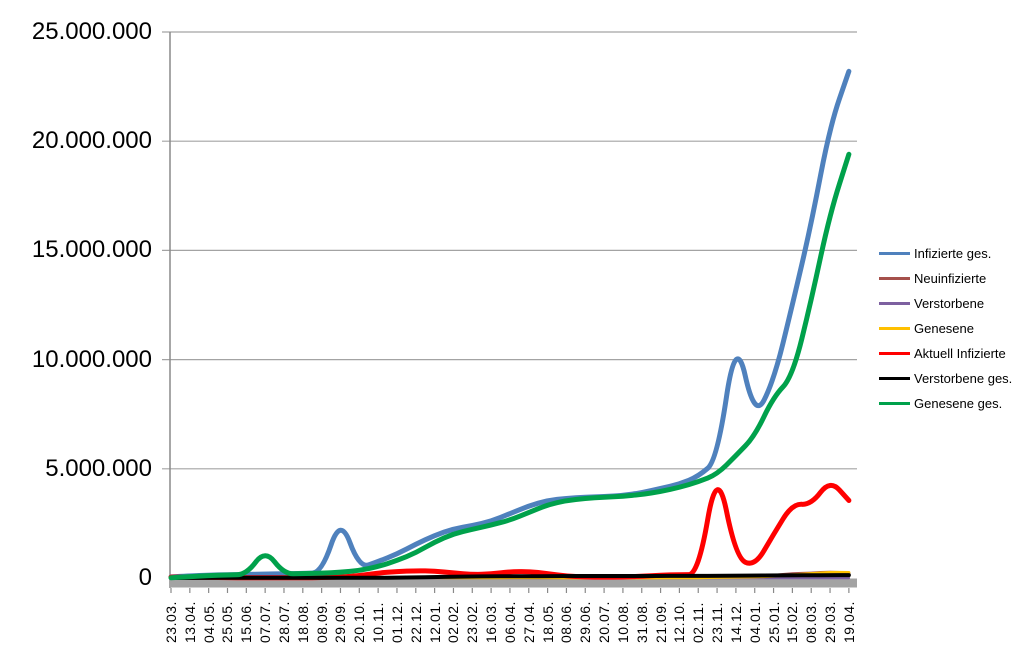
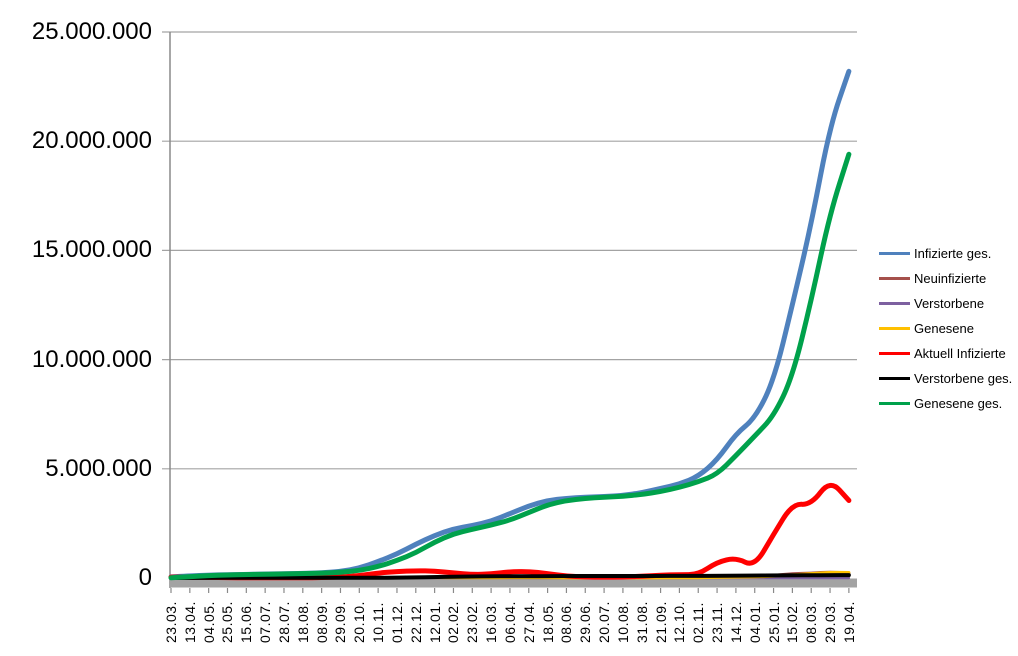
Genesene ges./07.07.: 1300000 -> 200000
Infizierte ges./29.09.: 2800000 -> 300000
Aktuell Infizierte/23.11.: 5200000 -> 700000
Infizierte ges./14.12.: 11200000 -> 6600000
Genesene ges./25.01.: 8300000 -> 7400000
